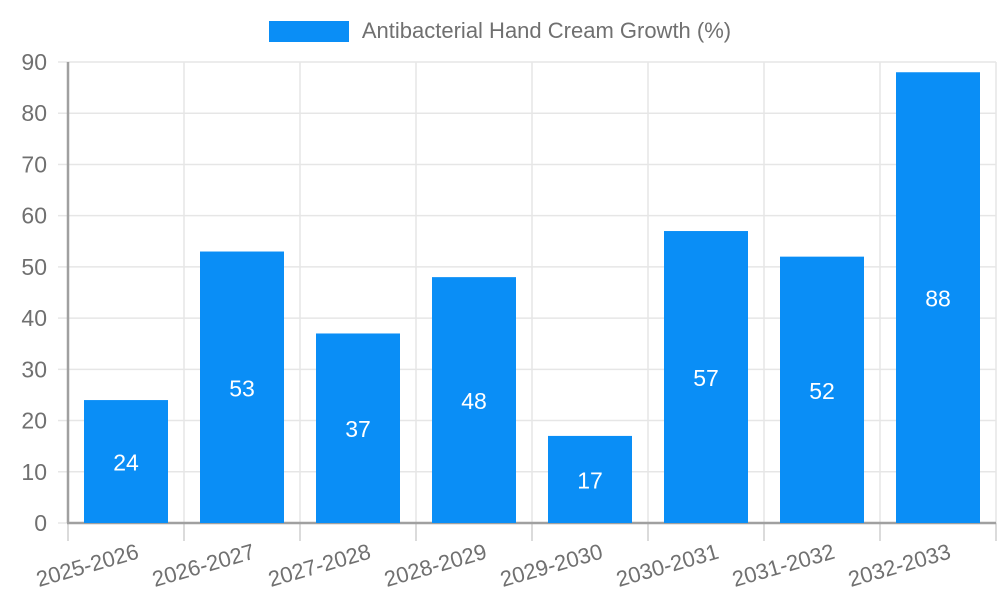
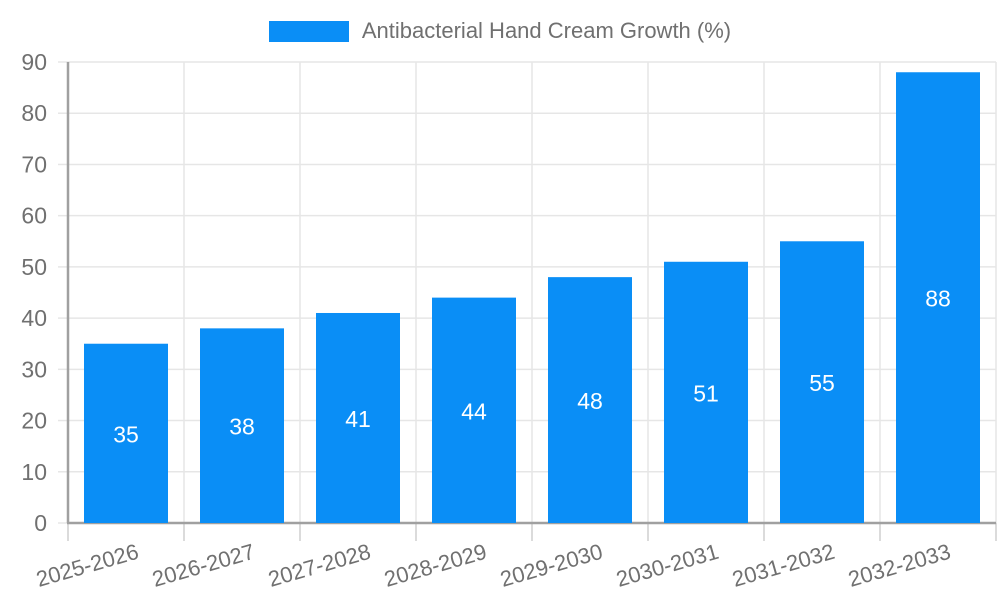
2025-2026: 24 -> 35
2026-2027: 53 -> 38
2027-2028: 37 -> 41
2028-2029: 48 -> 44
2029-2030: 17 -> 48
2030-2031: 57 -> 51
2031-2032: 52 -> 55
